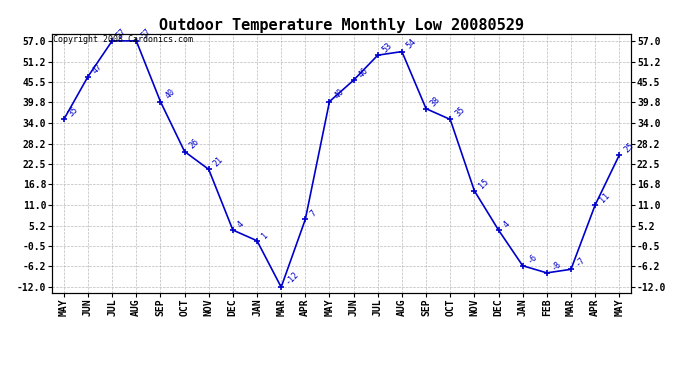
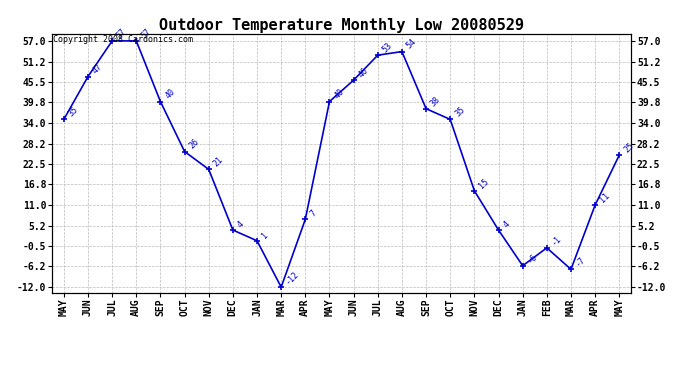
FEB: -8 -> -1
